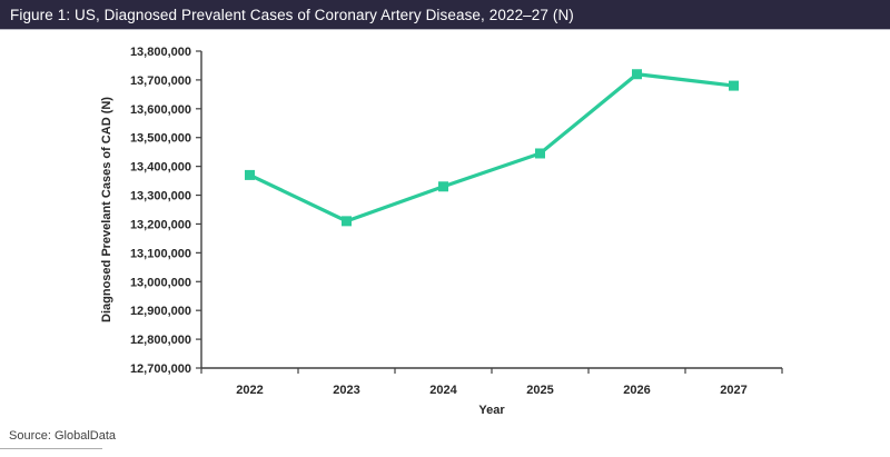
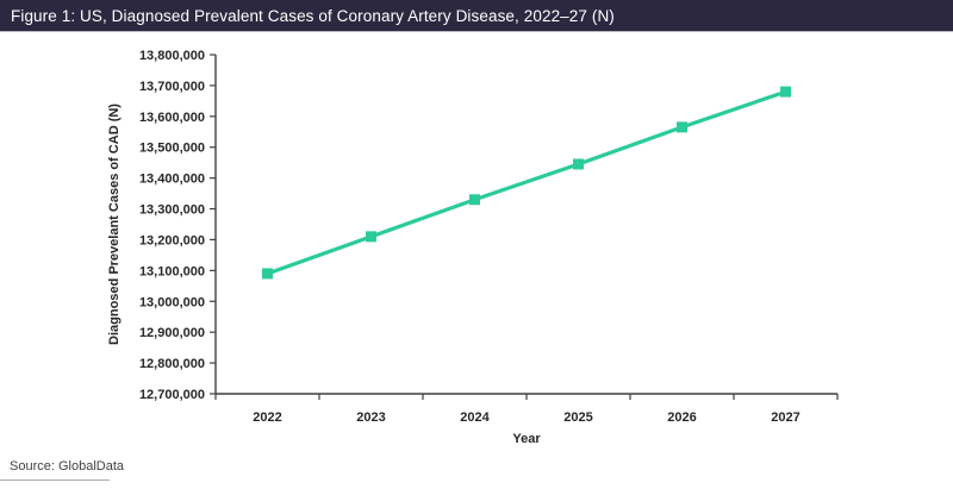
2022: 13370000 -> 13090000
2026: 13720000 -> 13560000
